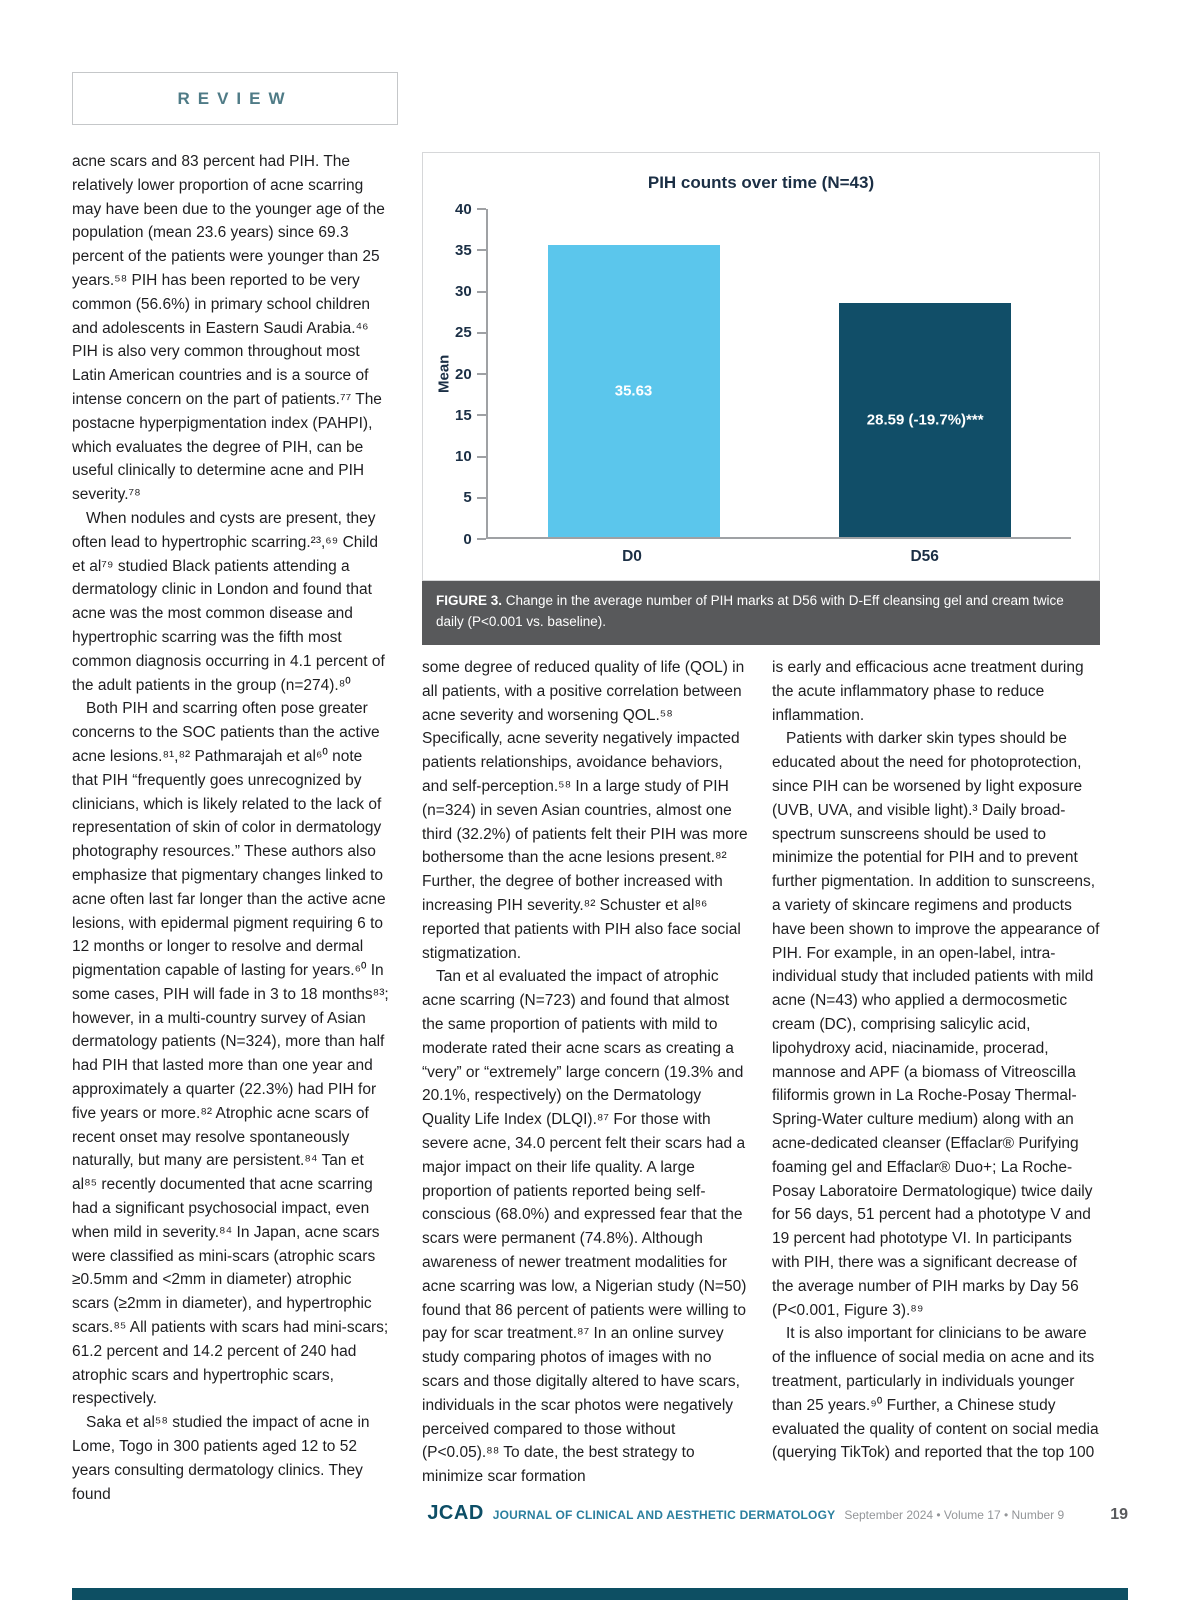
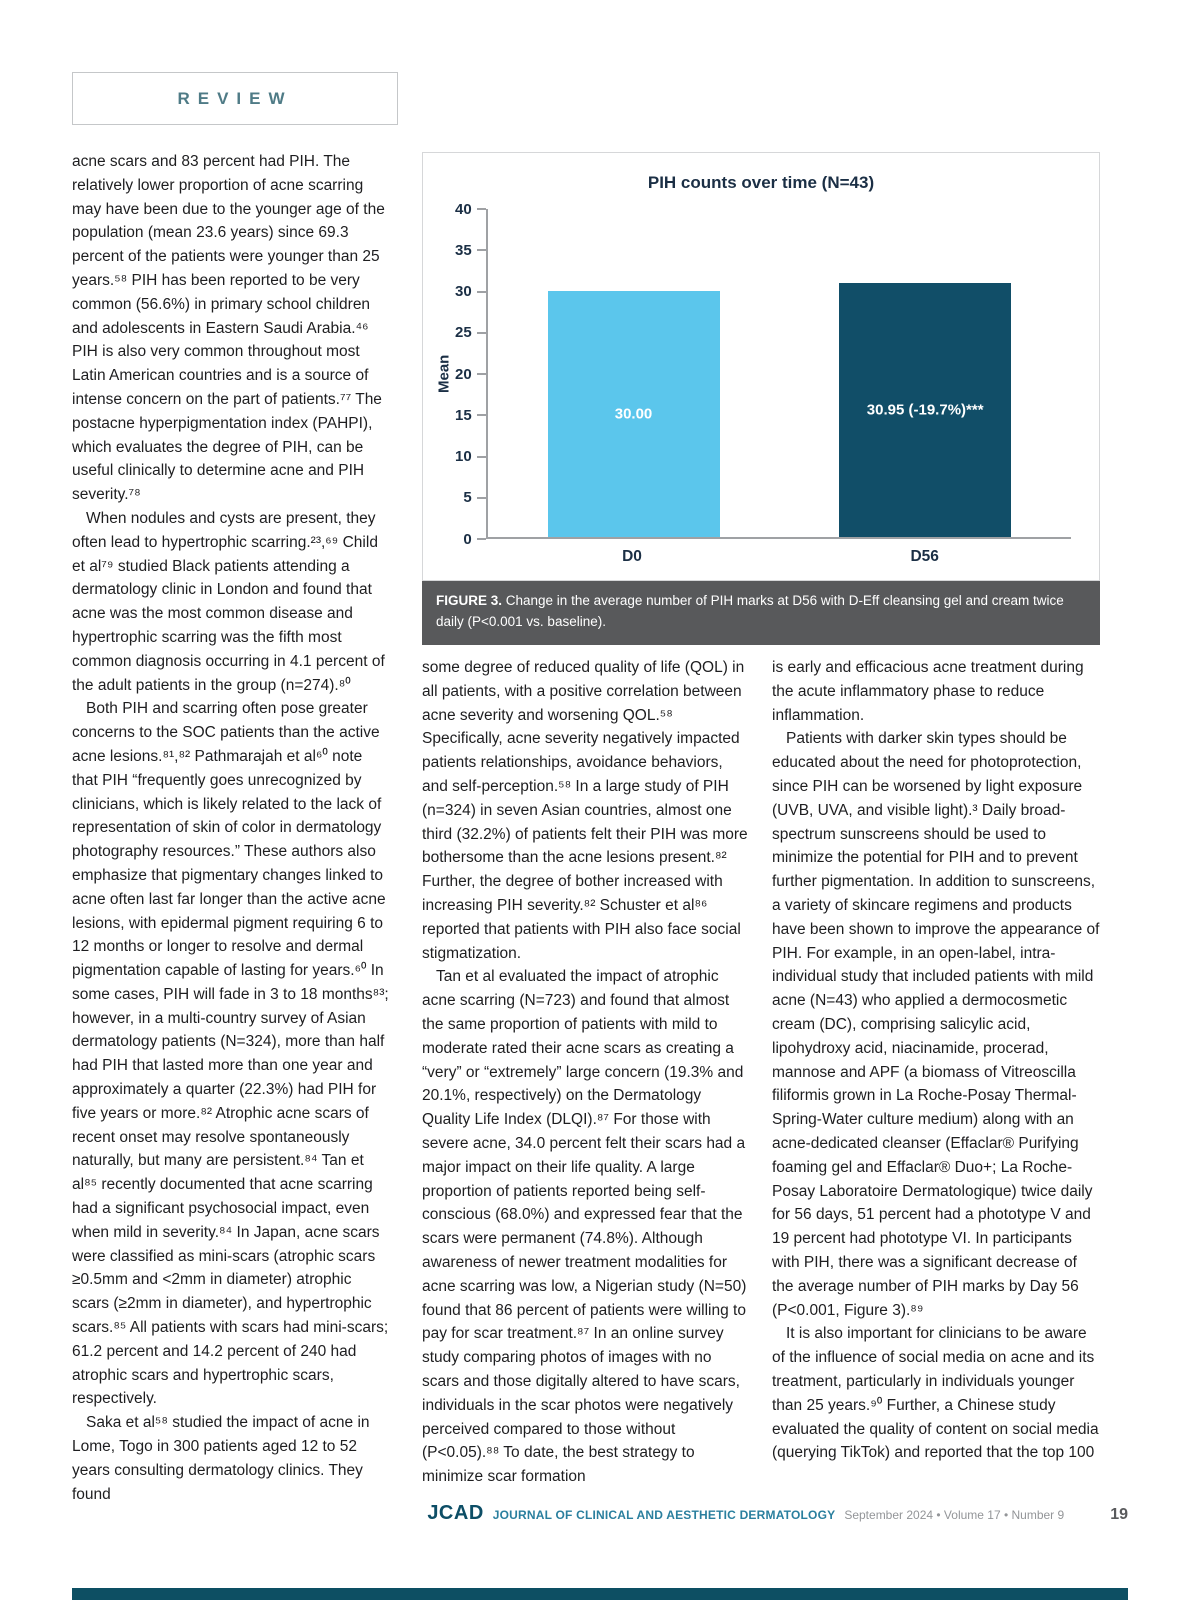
D0: 35.63 -> 30.00
D56: 28.59 -> 30.95
